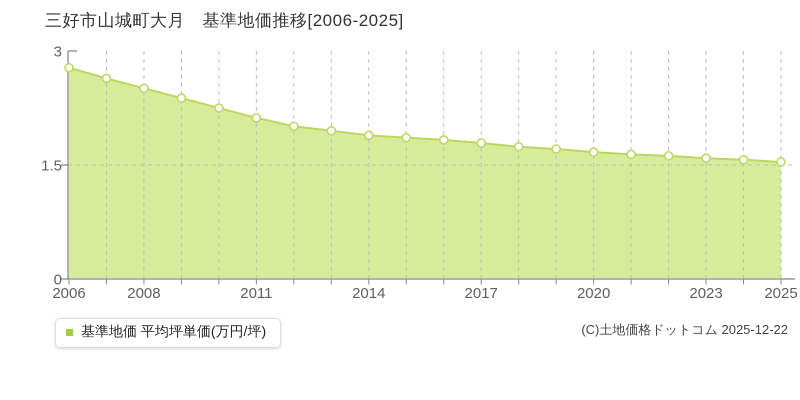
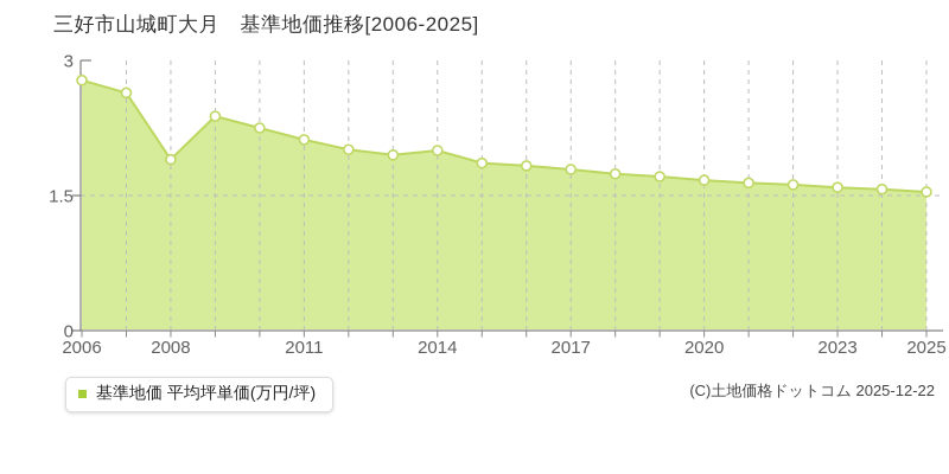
2008: 2.5 -> 1.9
2014: 1.9 -> 2.0
